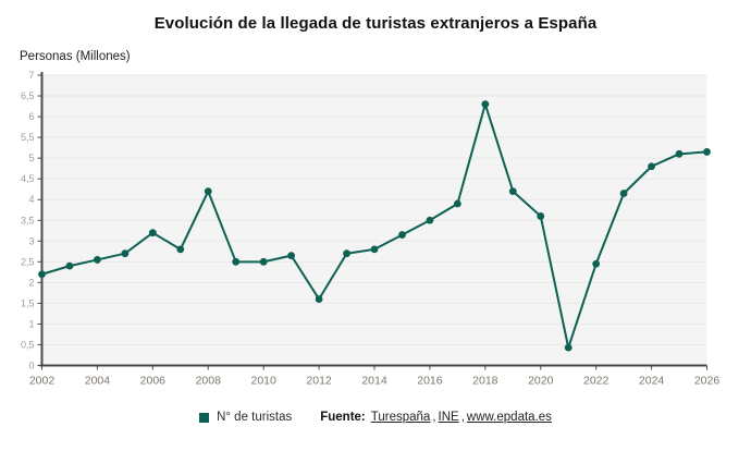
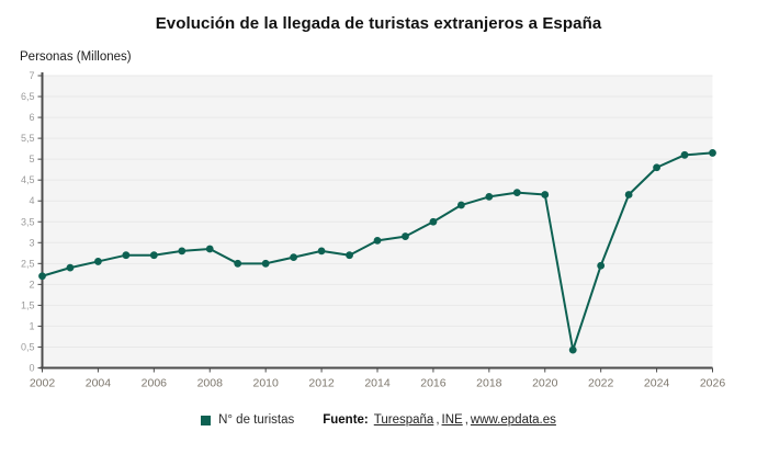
2006: 3.2 -> 2.7
2008: 4.2 -> 2.9
2012: 1.6 -> 2.8
2014: 2.8 -> 3.0
2018: 6.3 -> 4.1
2020: 3.6 -> 4.2
